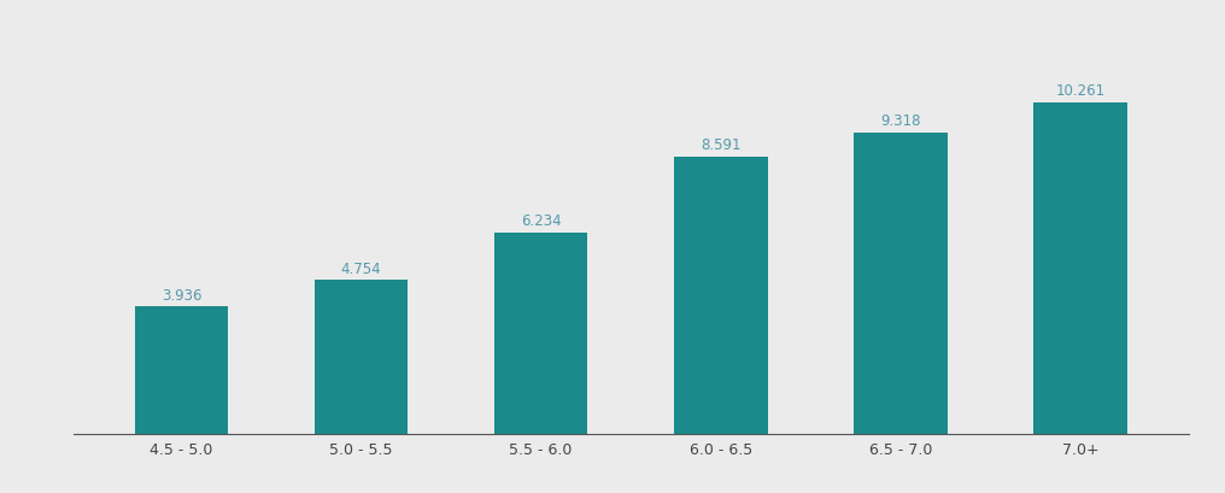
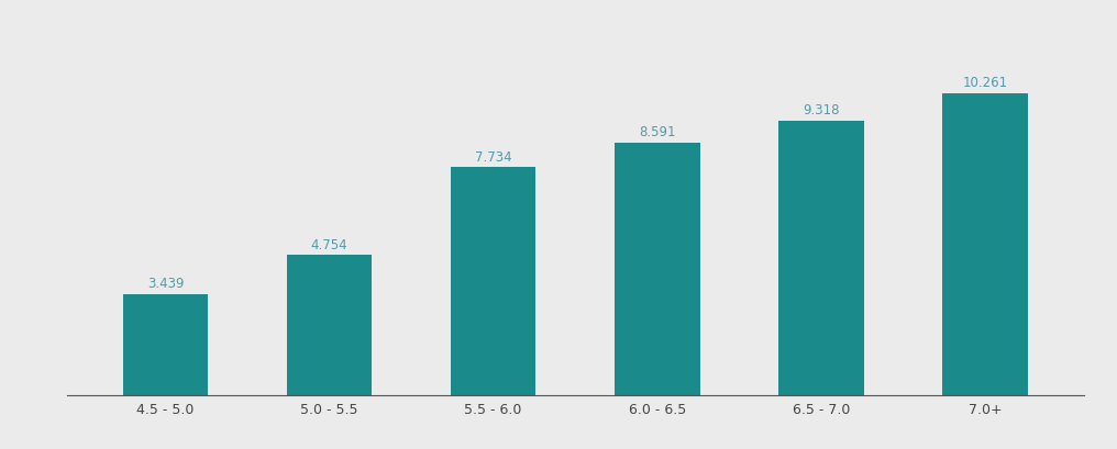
4.5 - 5.0: 3.936 -> 3.439
5.5 - 6.0: 6.234 -> 7.734
